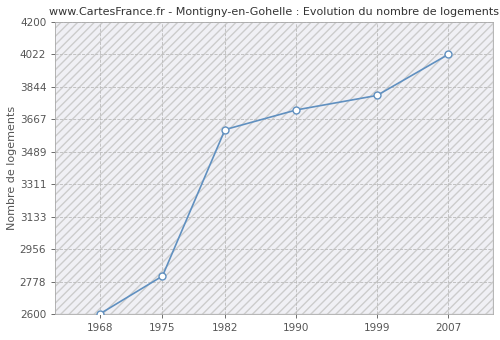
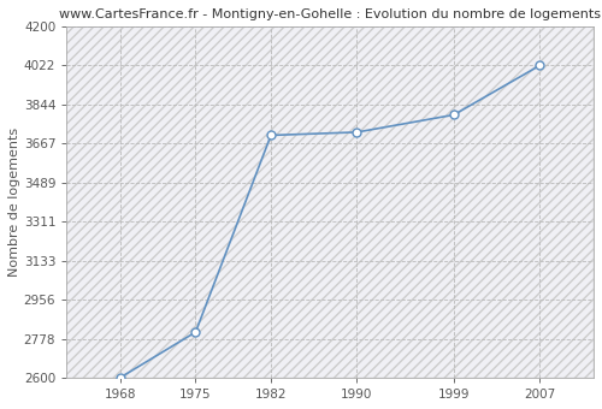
1982: 3610 -> 3700
